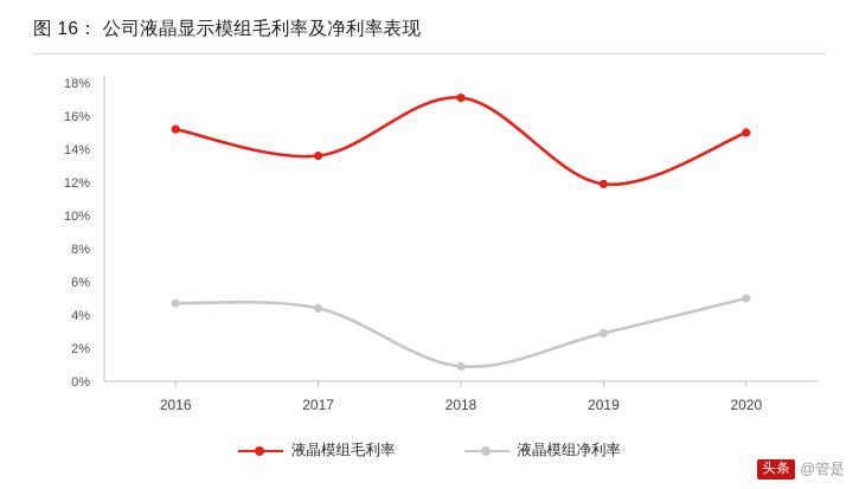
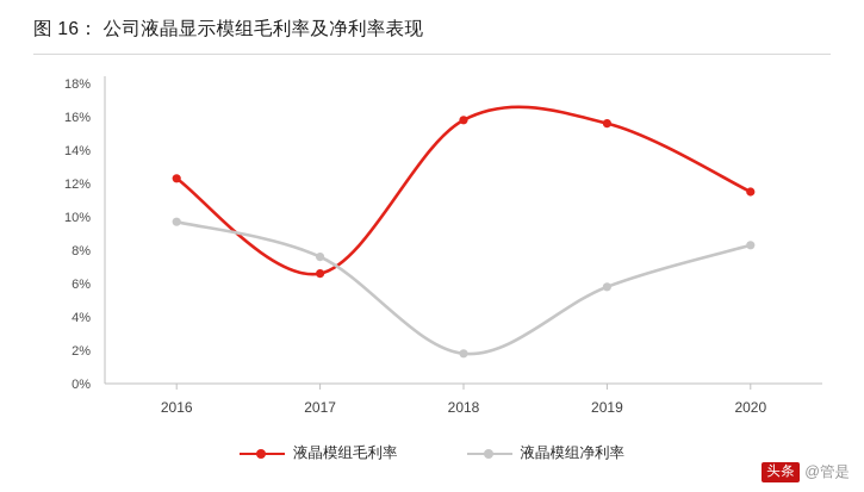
液晶模组毛利率/2016: 15.2% -> 12.3%
液晶模组净利率/2016: 4.7% -> 9.7%
液晶模组毛利率/2017: 13.6% -> 6.6%
液晶模组净利率/2017: 4.4% -> 7.6%
液晶模组毛利率/2018: 17.1% -> 15.8%
液晶模组净利率/2018: 0.9% -> 1.8%
液晶模组毛利率/2019: 11.9% -> 15.6%
液晶模组净利率/2019: 2.9% -> 5.8%
液晶模组毛利率/2020: 15.0% -> 11.5%
液晶模组净利率/2020: 5.0% -> 8.3%
